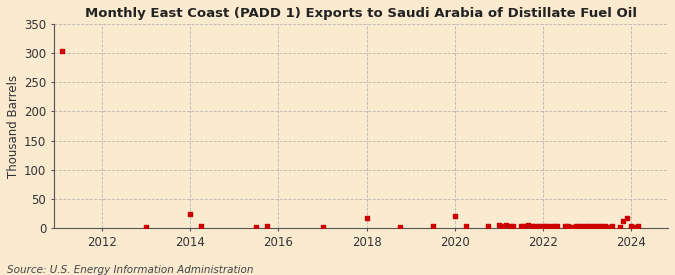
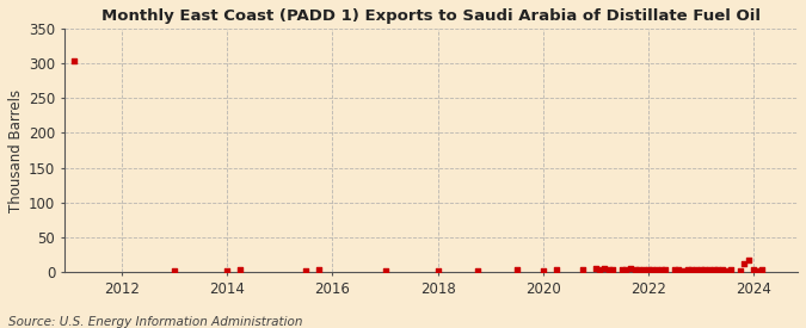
2014: 24 -> 2
2018: 18 -> 2
2020: 20 -> 2
